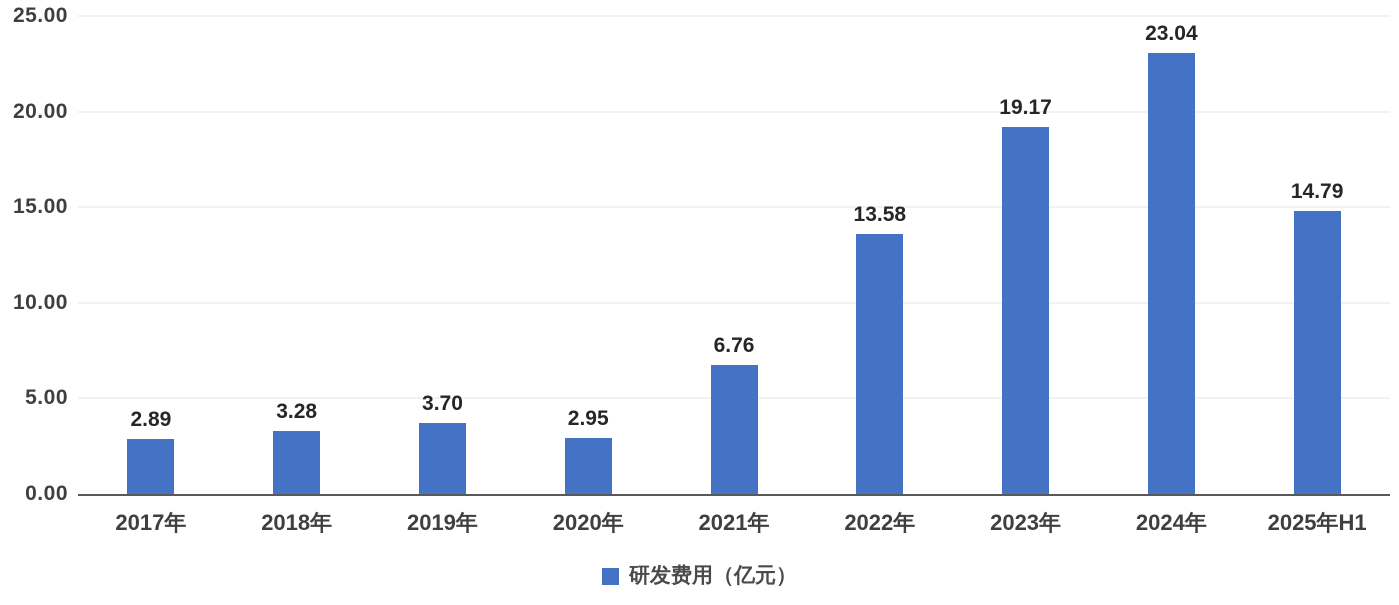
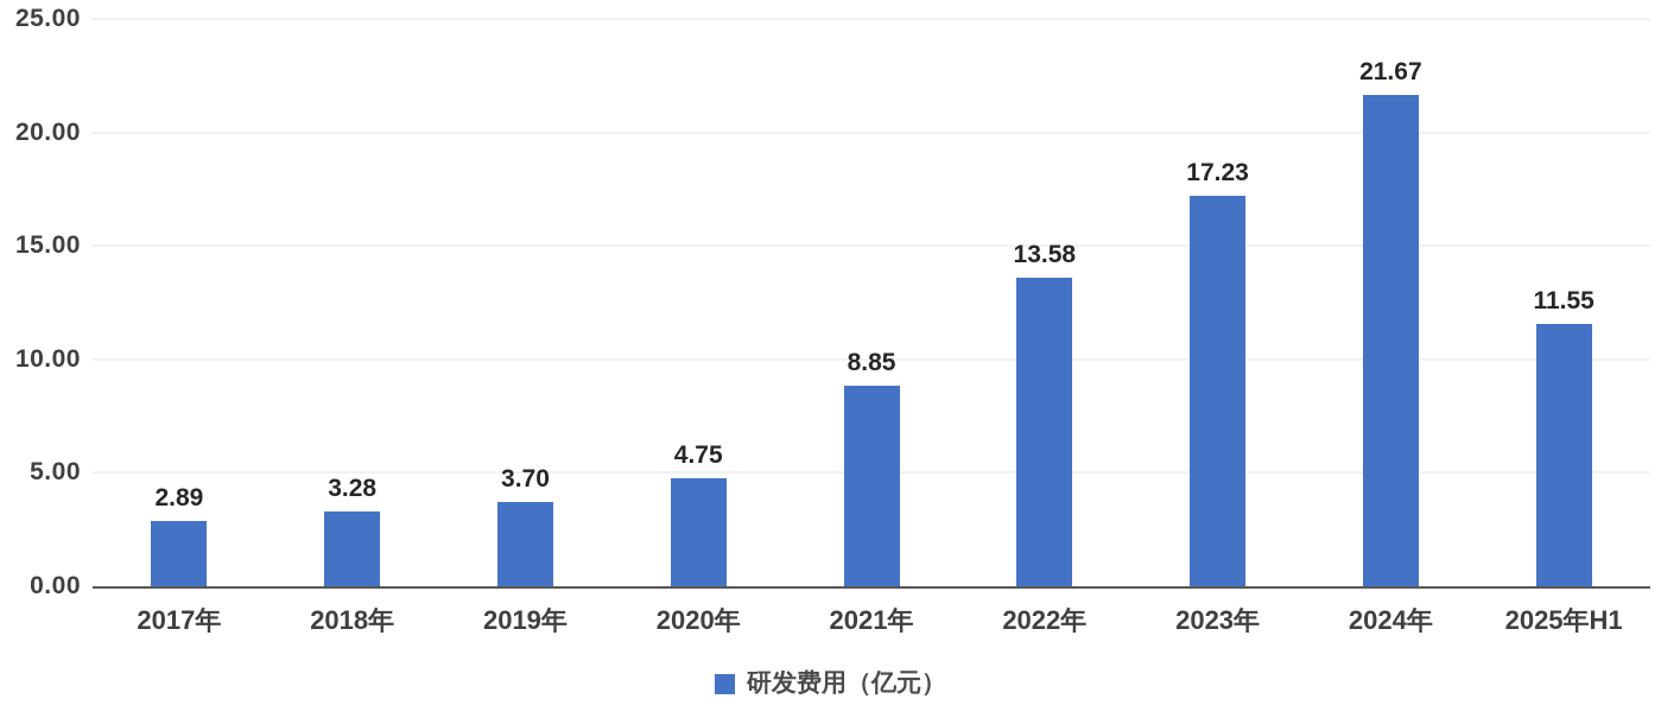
2020年: 2.95 -> 4.75
2021年: 6.76 -> 8.85
2023年: 19.17 -> 17.23
2024年: 23.04 -> 21.67
2025年H1: 14.79 -> 11.55
